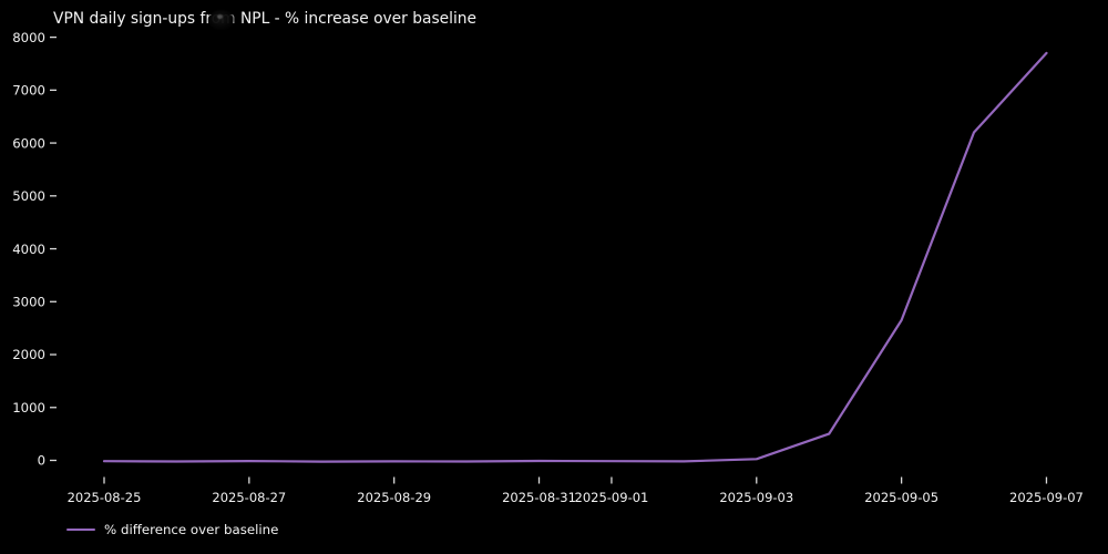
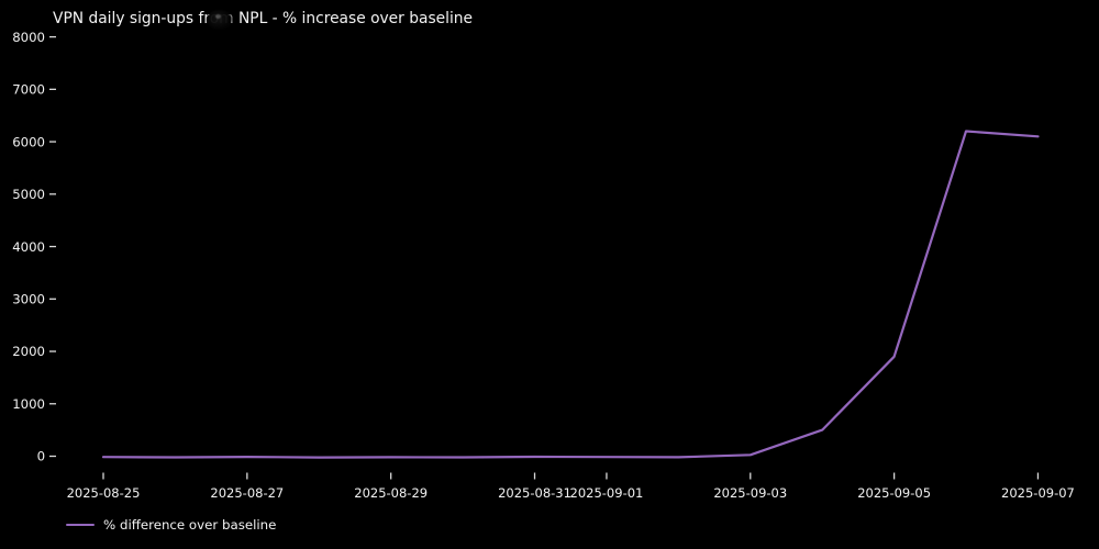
2025-09-05: 2600 -> 1900
2025-09-07: 7700 -> 6100
